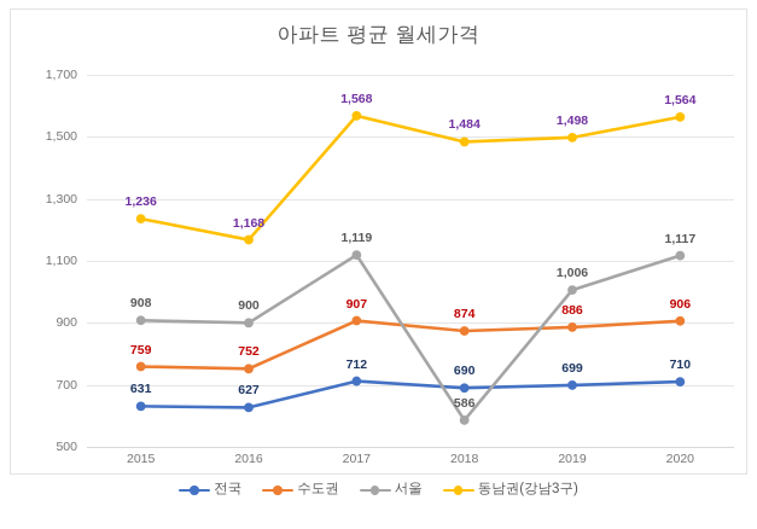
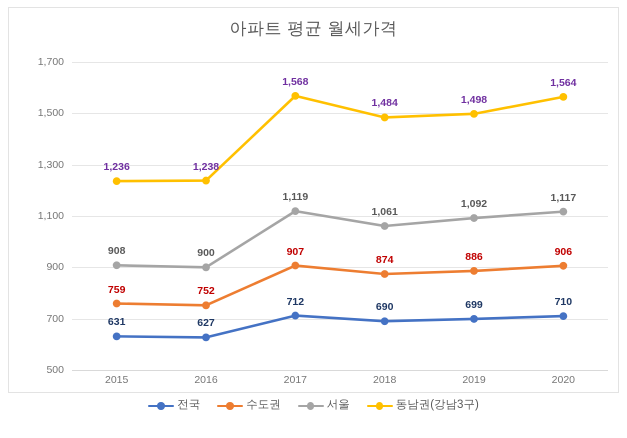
동남권(강남3구)/2016: 1,168 -> 1,238
서울/2018: 586 -> 1,061
서울/2019: 1,006 -> 1,092
